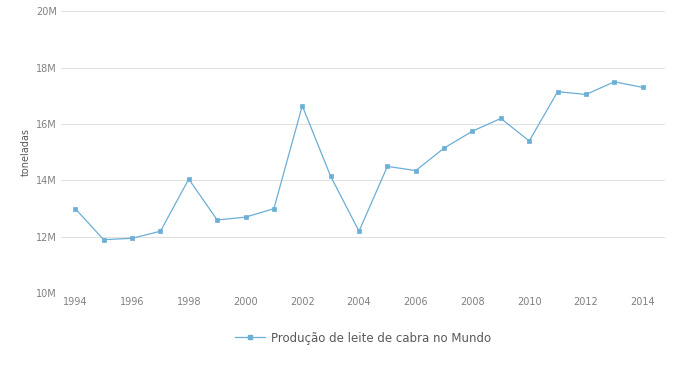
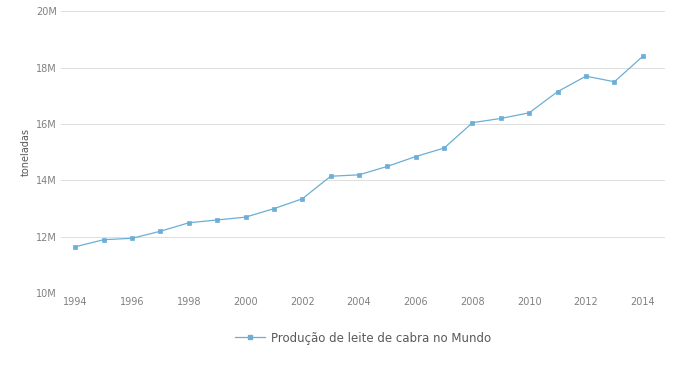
1994: 13.00M -> 11.65M
1998: 14.05M -> 12.50M
2002: 16.65M -> 13.35M
2004: 12.20M -> 14.20M
2006: 14.35M -> 14.85M
2008: 15.75M -> 16.05M
2010: 15.40M -> 16.40M
2012: 17.05M -> 17.70M
2014: 17.30M -> 18.40M
